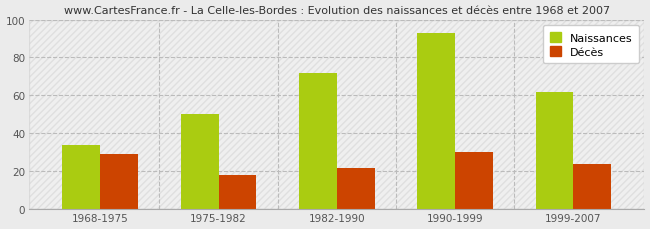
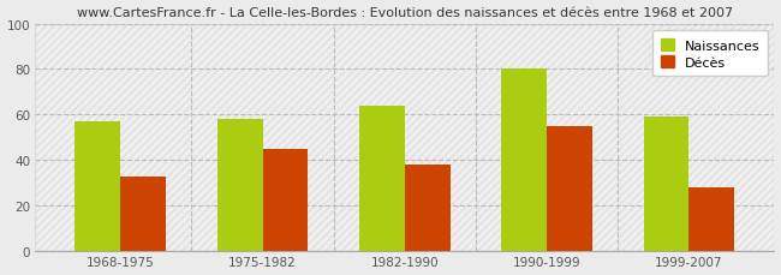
Naissances/1968-1975: 34 -> 57
Décès/1968-1975: 29 -> 33
Naissances/1975-1982: 50 -> 58
Décès/1975-1982: 18 -> 45
Naissances/1982-1990: 72 -> 64
Décès/1982-1990: 22 -> 38
Naissances/1990-1999: 93 -> 80
Décès/1990-1999: 30 -> 55
Naissances/1999-2007: 62 -> 59
Décès/1999-2007: 24 -> 28
